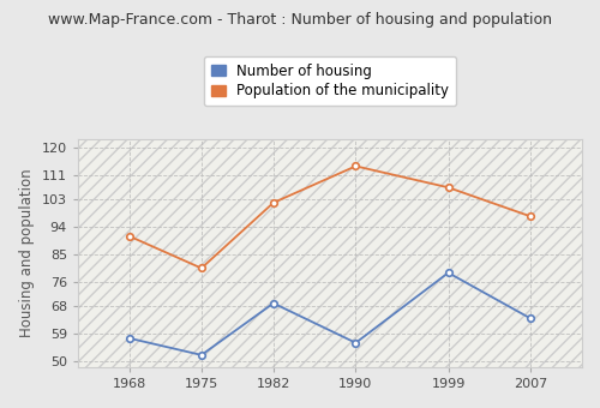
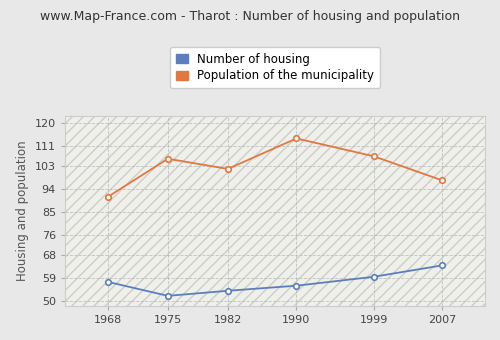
Population of the municipality/1975: 80.5 -> 106.0
Number of housing/1982: 69.0 -> 54.0
Number of housing/1999: 79.0 -> 59.5
